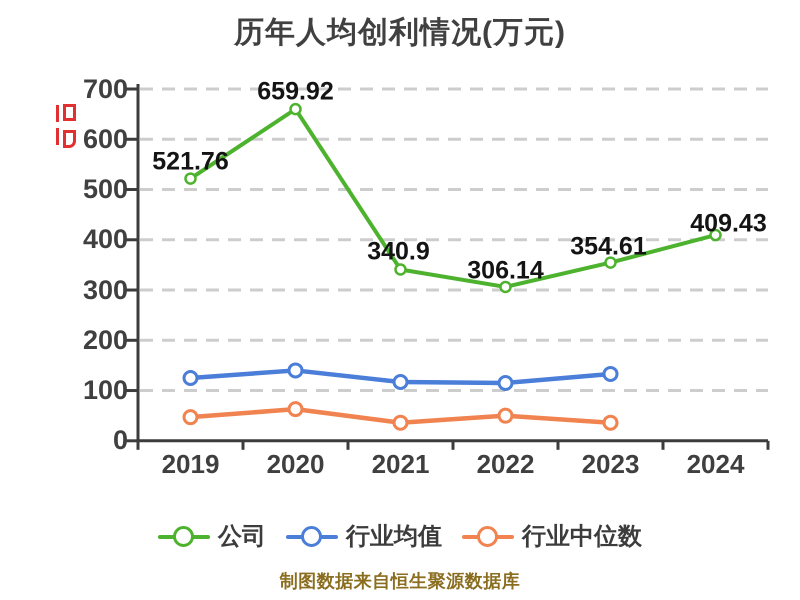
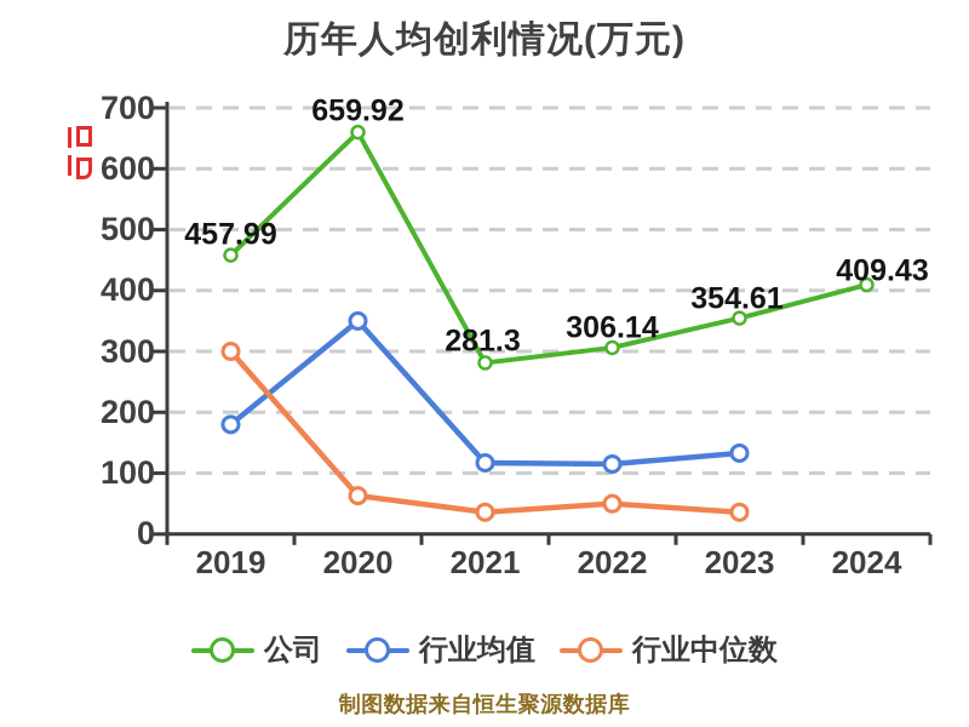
公司/2019: 521.76 -> 457.99
行业均值/2019: 120 -> 180
行业中位数/2019: 50 -> 300
行业均值/2020: 140 -> 350
公司/2021: 340.9 -> 281.3
